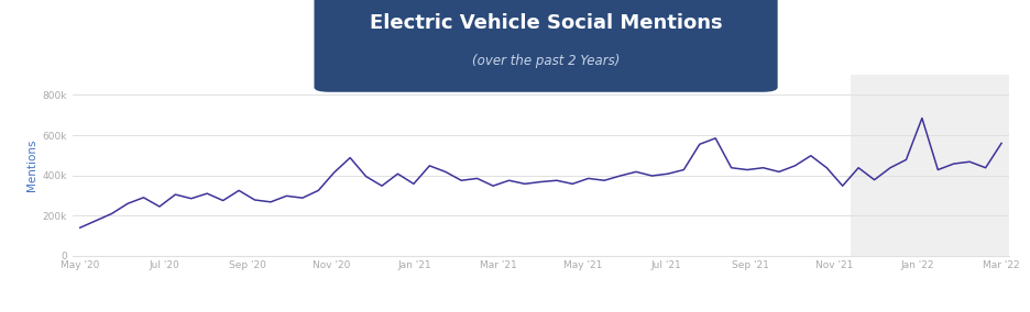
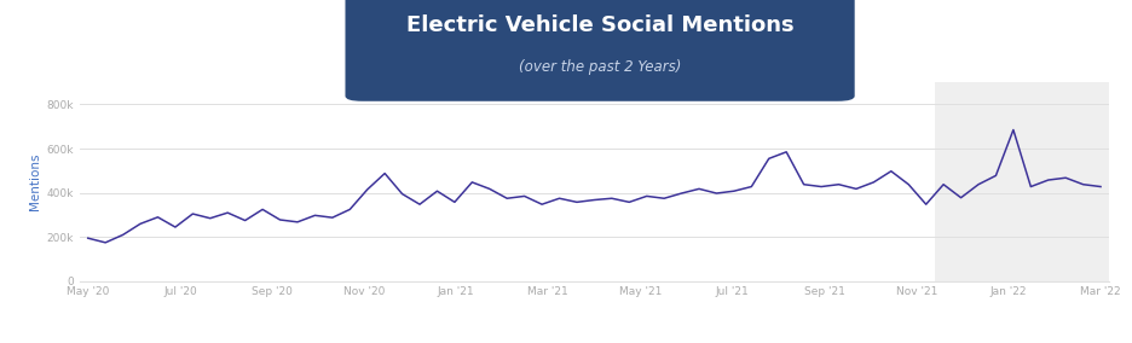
May '20: 140k -> 200k
Mar '22: 560k -> 430k
